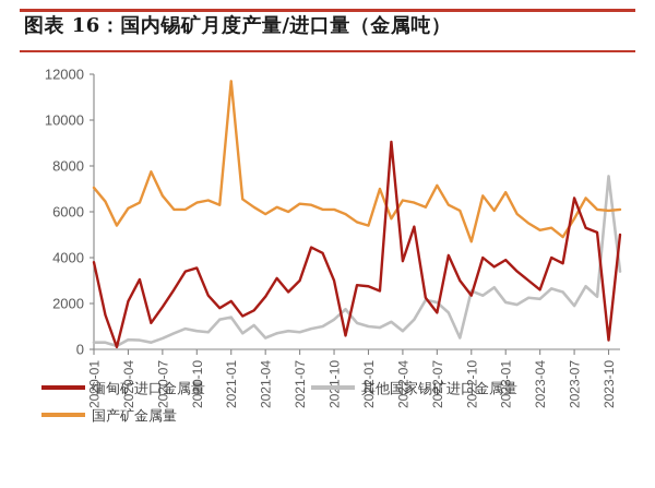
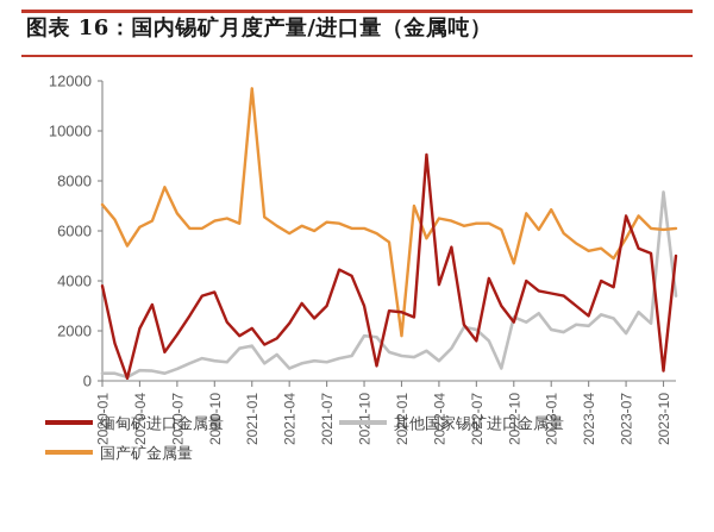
其他国家锡矿进口金属量/2021-10: 1300 -> 1800
国产矿金属量/2022-01: 5400 -> 1800
国产矿金属量/2022-07: 7200 -> 6300
缅甸矿进口金属量/2023-01: 3900 -> 3500
